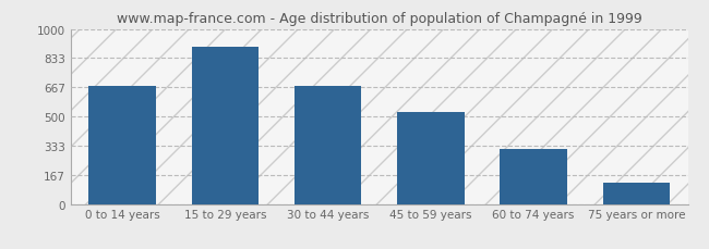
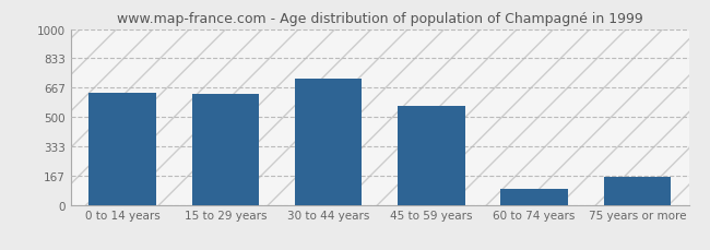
0 to 14 years: 670 -> 640
15 to 29 years: 900 -> 630
30 to 44 years: 670 -> 720
45 to 59 years: 530 -> 560
60 to 74 years: 310 -> 90
75 years or more: 120 -> 160
